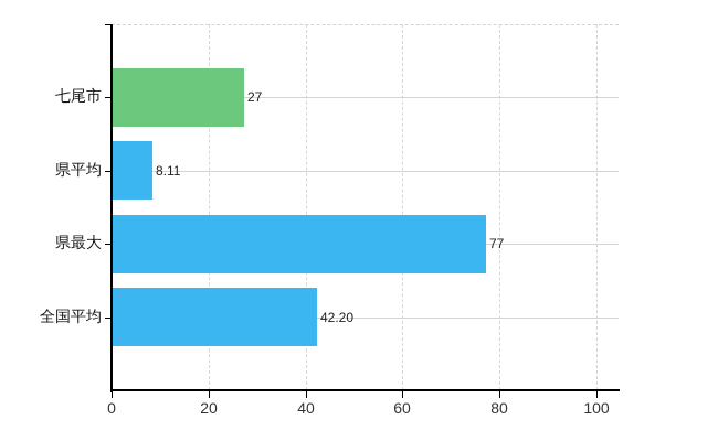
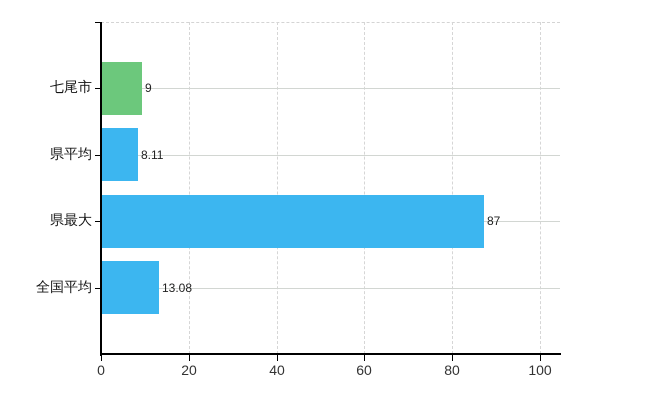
七尾市: 27 -> 9
県最大: 77 -> 87
全国平均: 42.20 -> 13.08
